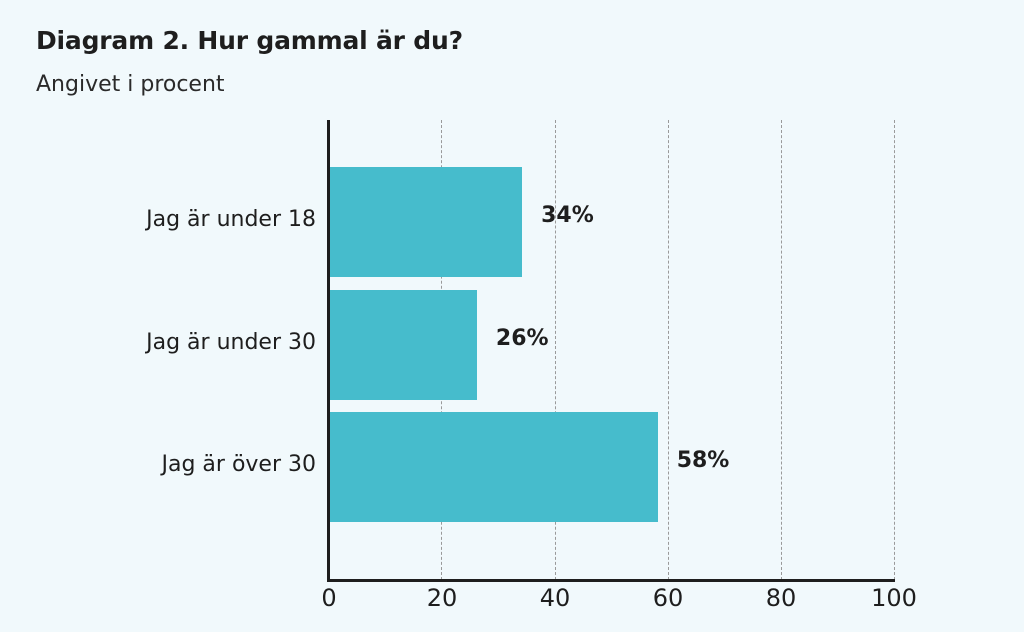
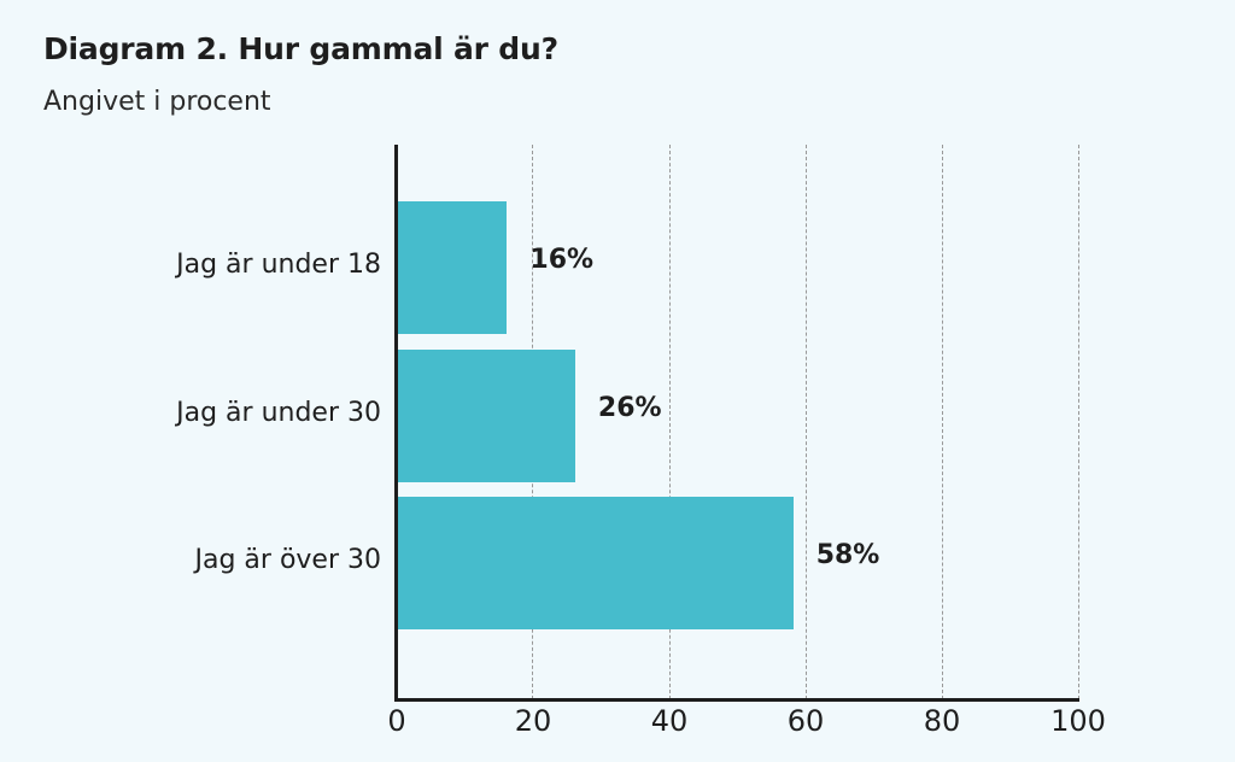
Jag är under 18: 34% -> 16%
